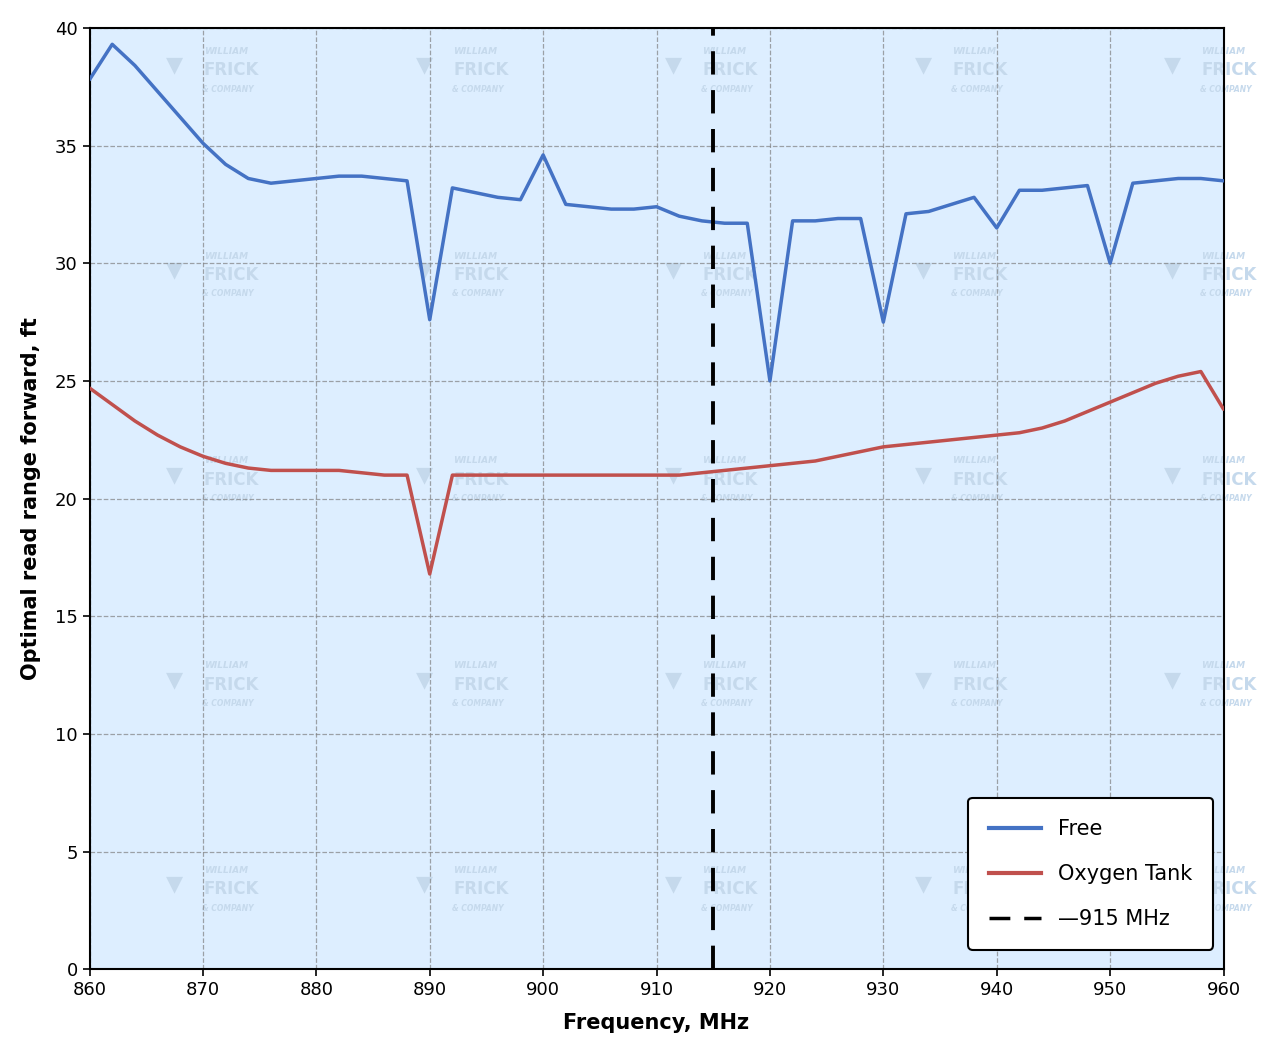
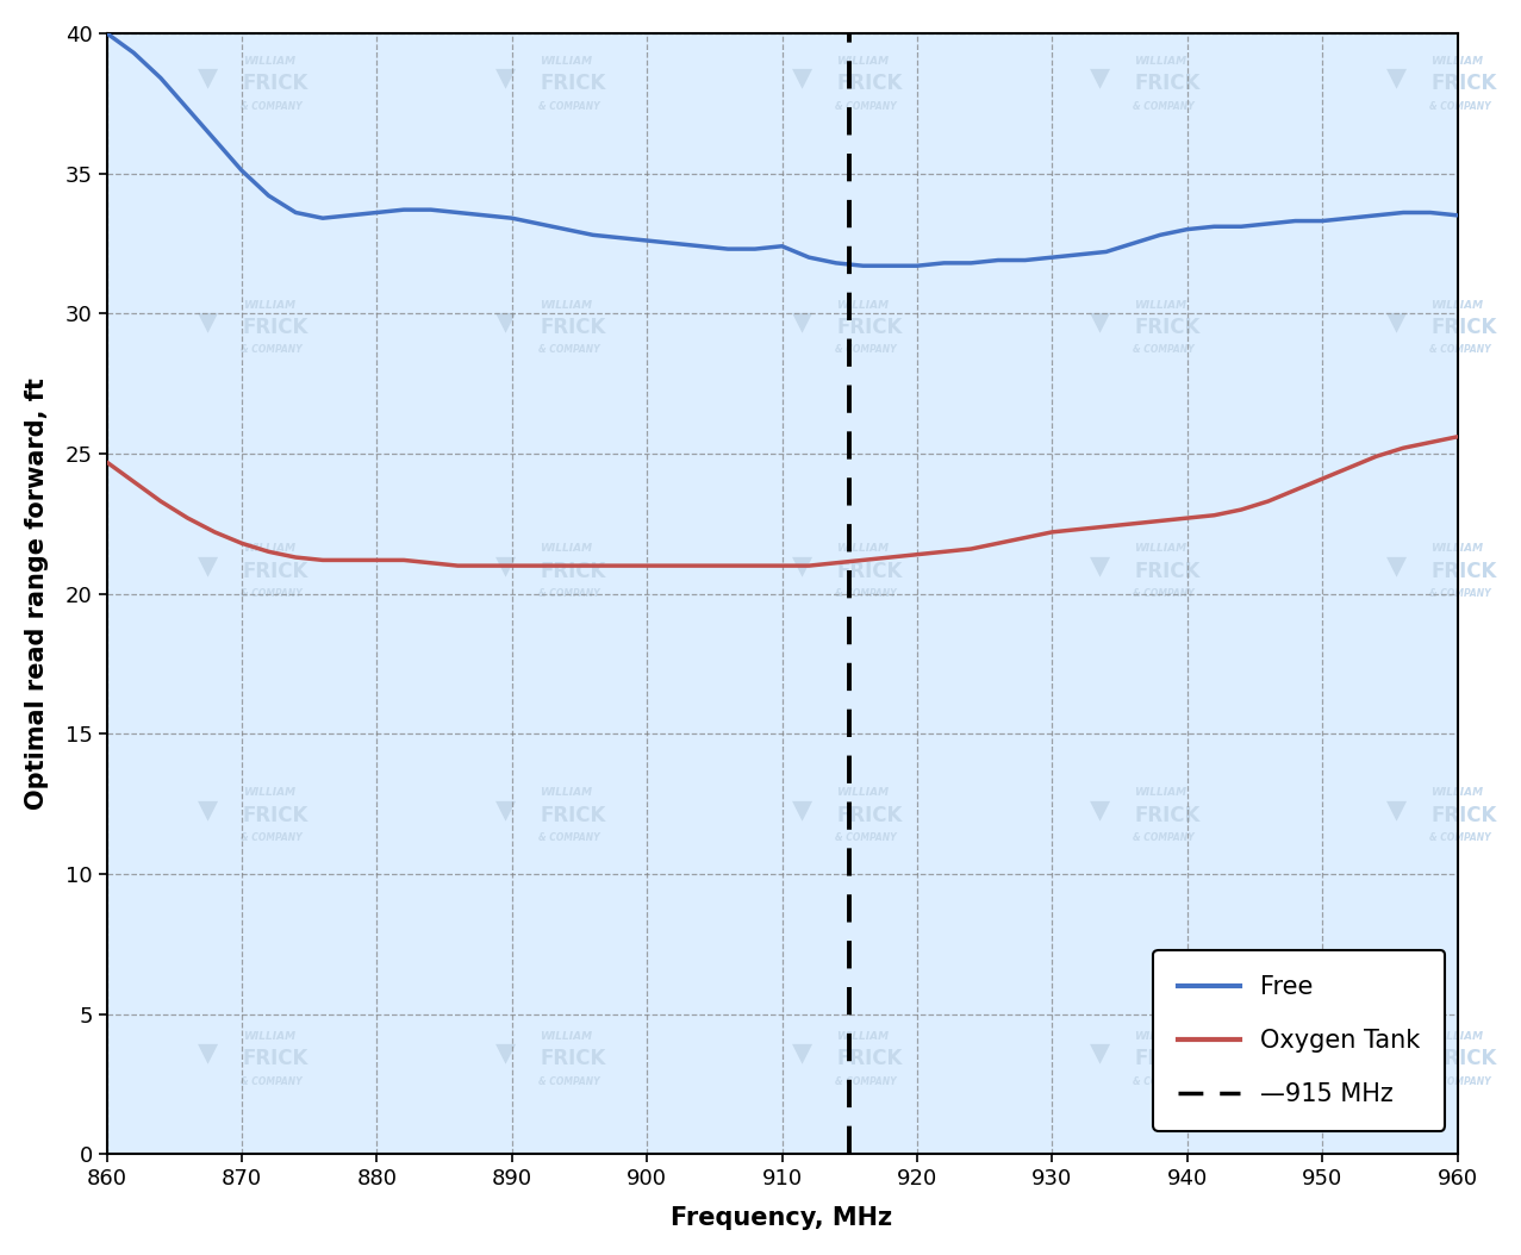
Free/860: 37.8 -> 40.0
Free/890: 27.6 -> 33.4
Oxygen Tank/890: 16.8 -> 21.0
Free/900: 34.6 -> 32.6
Free/920: 25.0 -> 31.7
Free/930: 27.5 -> 32.0
Free/940: 31.5 -> 33.0
Free/950: 30.0 -> 33.3
Oxygen Tank/960: 23.8 -> 25.6
